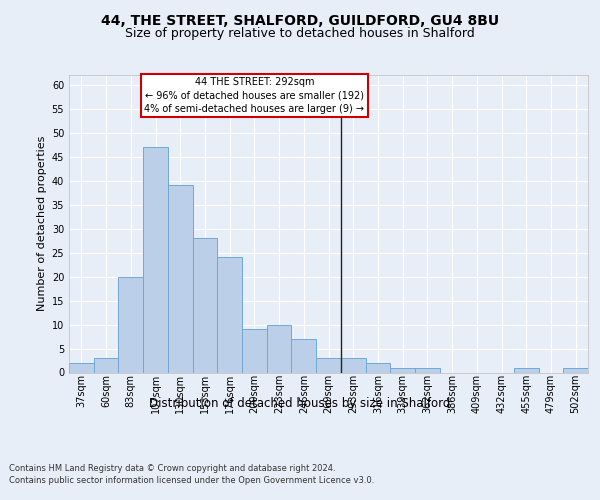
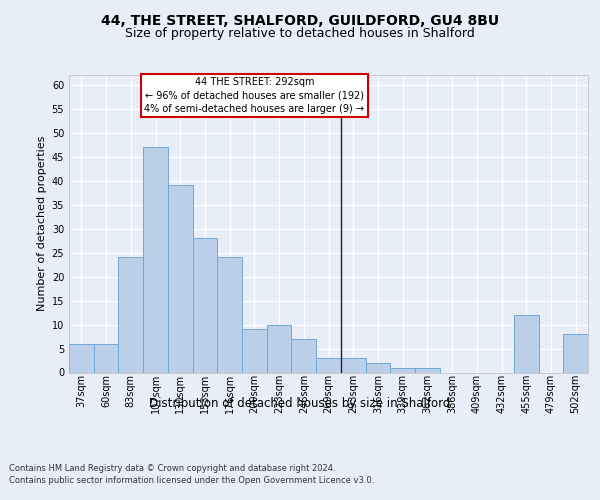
37sqm: 2 -> 6
60sqm: 3 -> 6
83sqm: 20 -> 24
455sqm: 1 -> 12
502sqm: 1 -> 8
